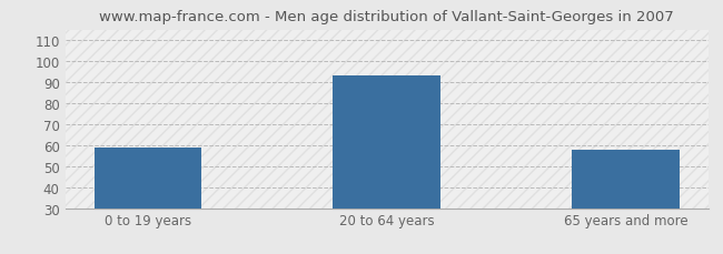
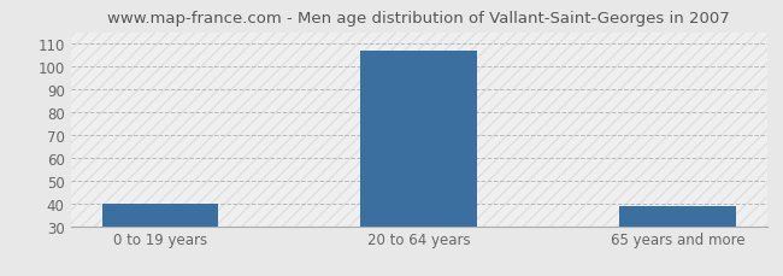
0 to 19 years: 59 -> 40
20 to 64 years: 93 -> 107
65 years and more: 58 -> 39
